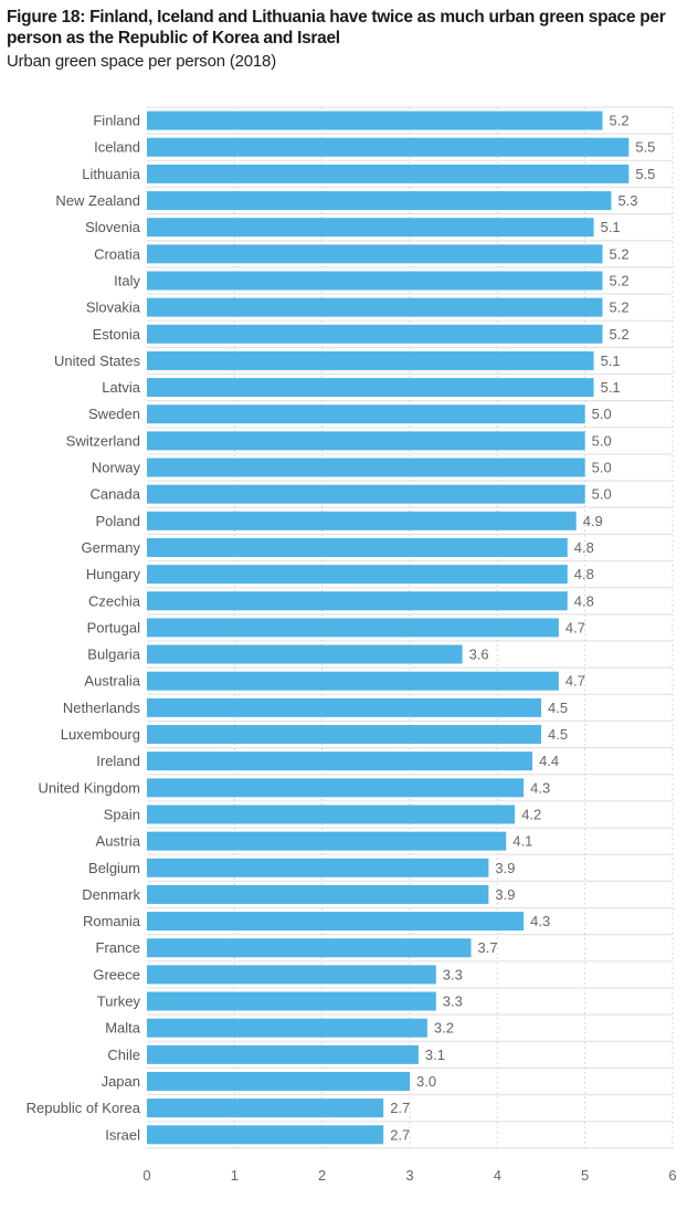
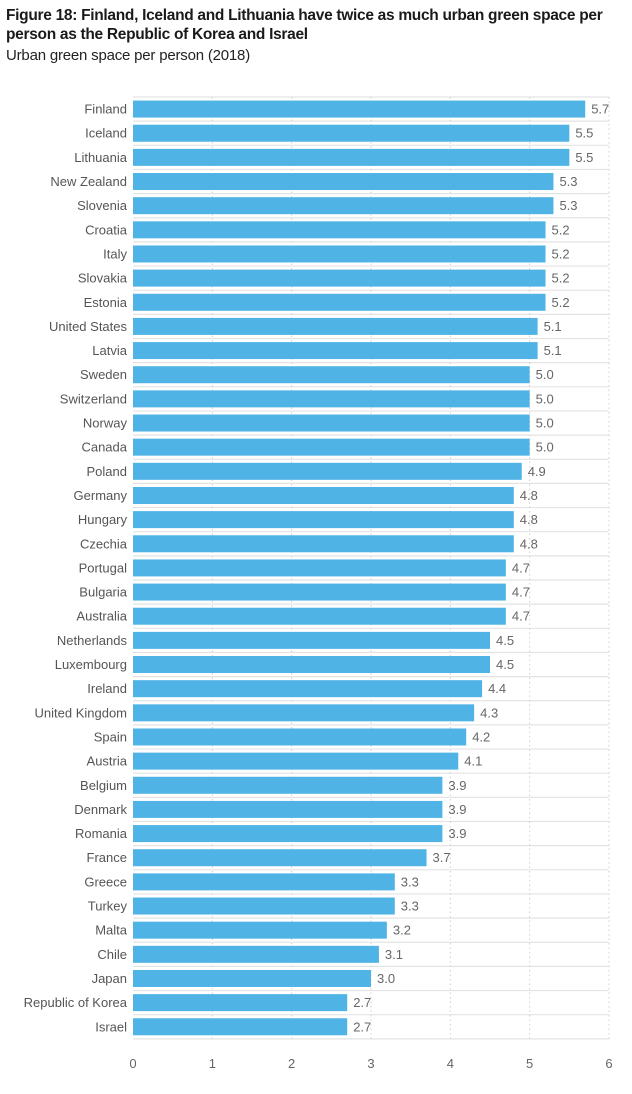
Finland: 5.2 -> 5.7
Slovenia: 5.1 -> 5.3
Bulgaria: 3.6 -> 4.7
Romania: 4.3 -> 3.9
